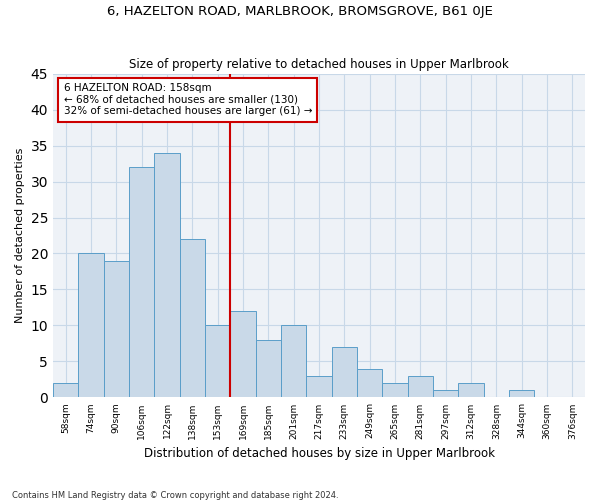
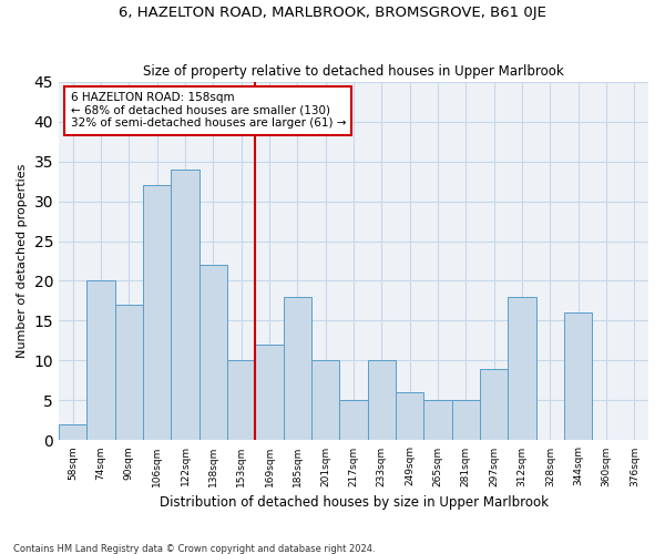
90sqm: 19 -> 17
185sqm: 8 -> 18
217sqm: 3 -> 5
233sqm: 7 -> 10
249sqm: 4 -> 6
265sqm: 2 -> 5
281sqm: 3 -> 5
297sqm: 1 -> 9
312sqm: 2 -> 18
344sqm: 1 -> 16
